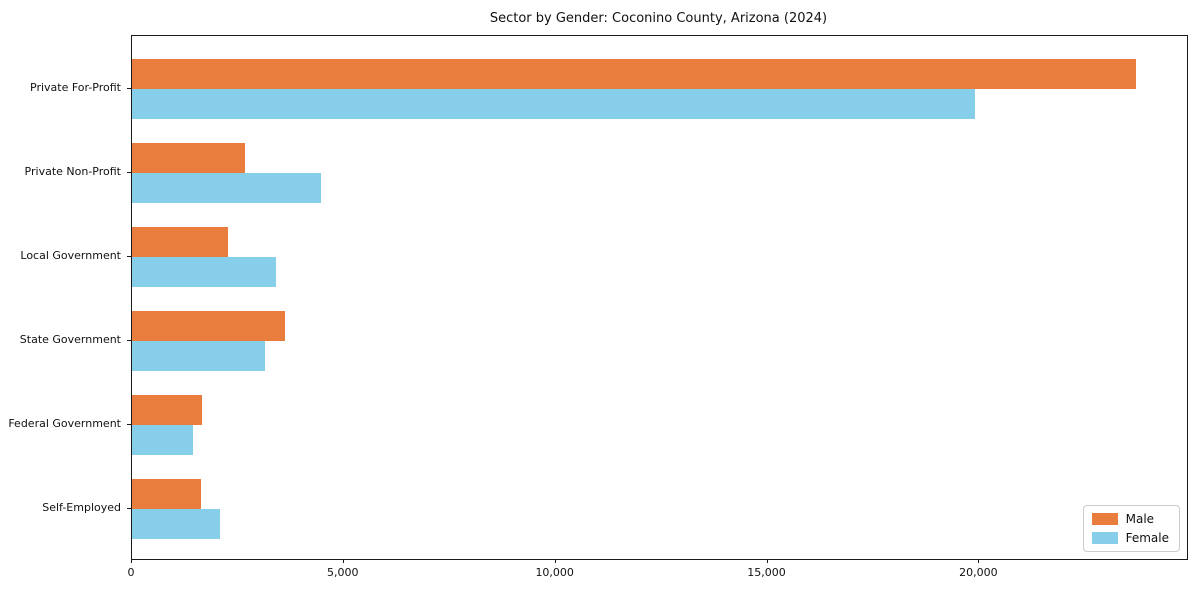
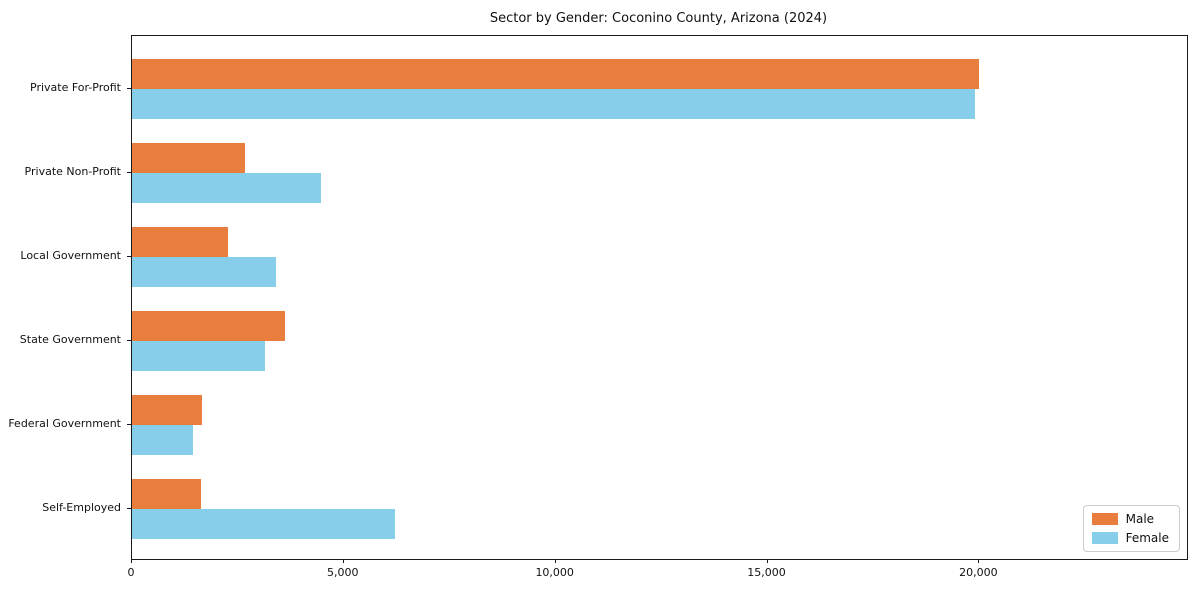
Male/Private For-Profit: 23700 -> 20000
Female/Self-Employed: 2100 -> 6200
